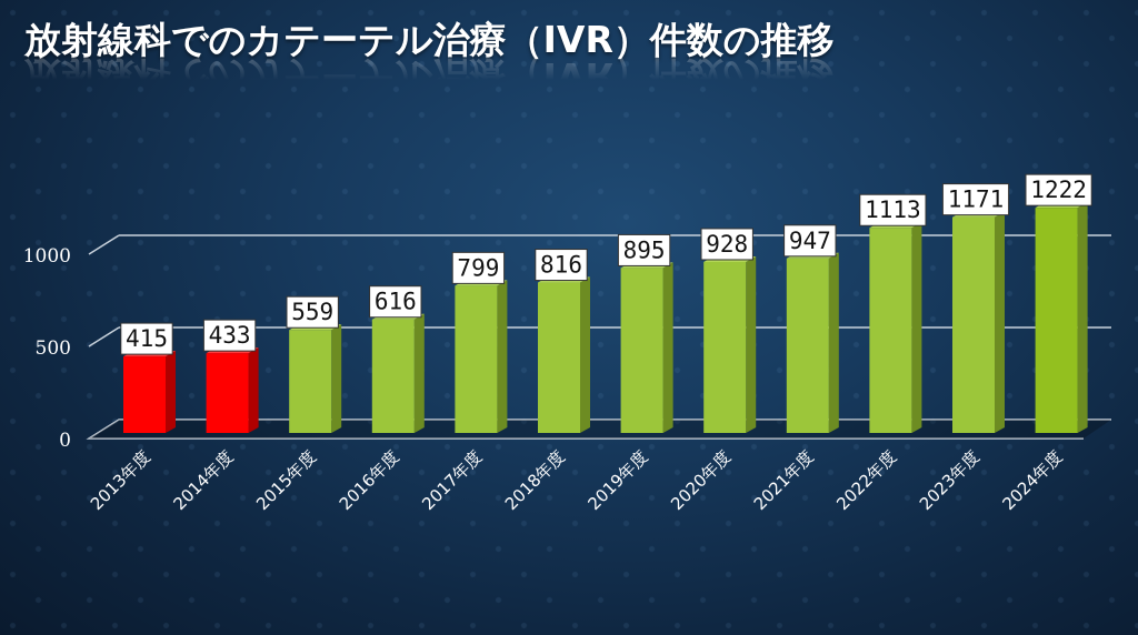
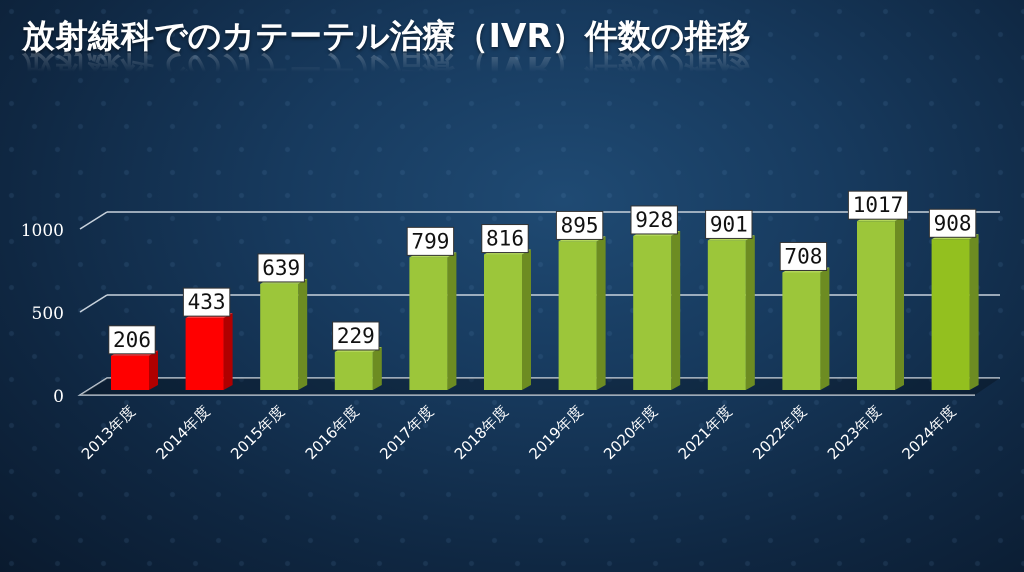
2013年度: 415 -> 206
2015年度: 559 -> 639
2016年度: 616 -> 229
2021年度: 947 -> 901
2022年度: 1113 -> 708
2023年度: 1171 -> 1017
2024年度: 1222 -> 908
